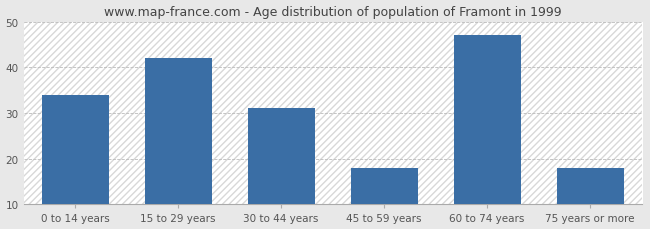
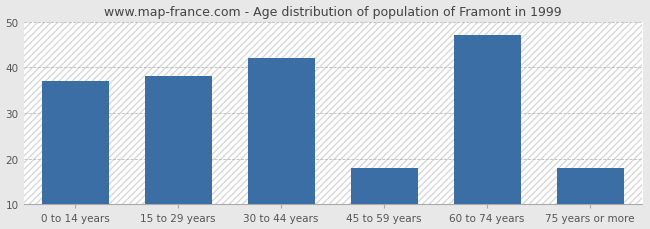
0 to 14 years: 34 -> 37
15 to 29 years: 42 -> 38
30 to 44 years: 31 -> 42
